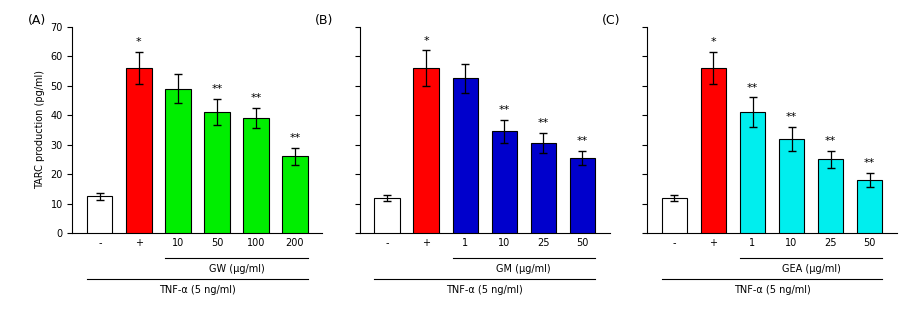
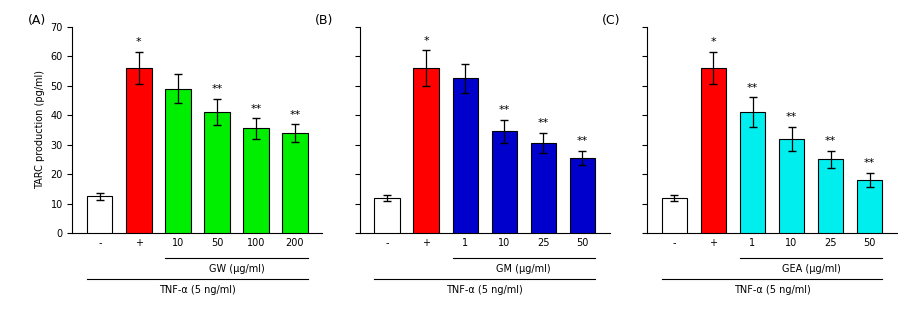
100: 39.0 -> 35.5
200: 26.0 -> 34.0
